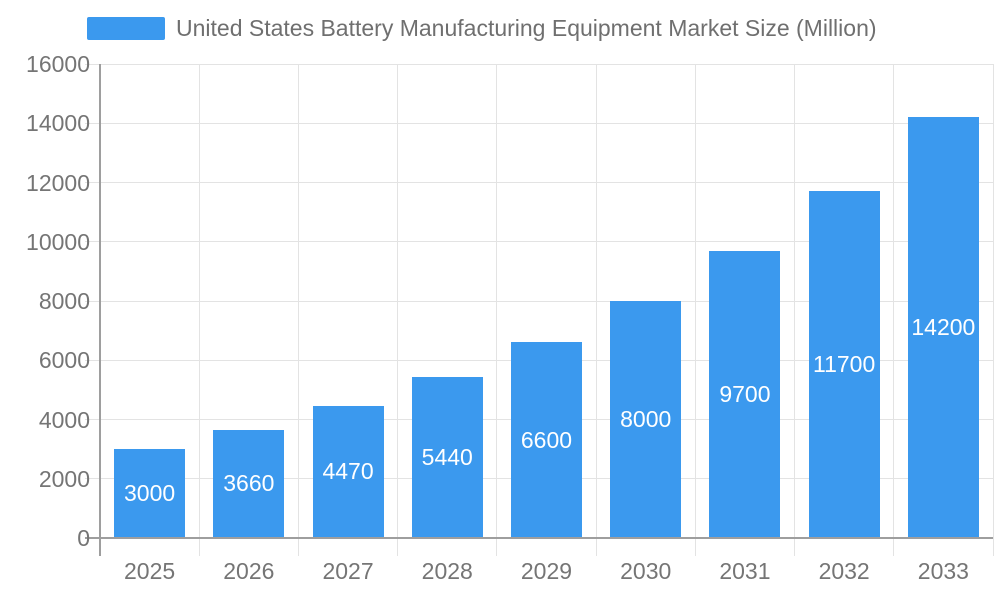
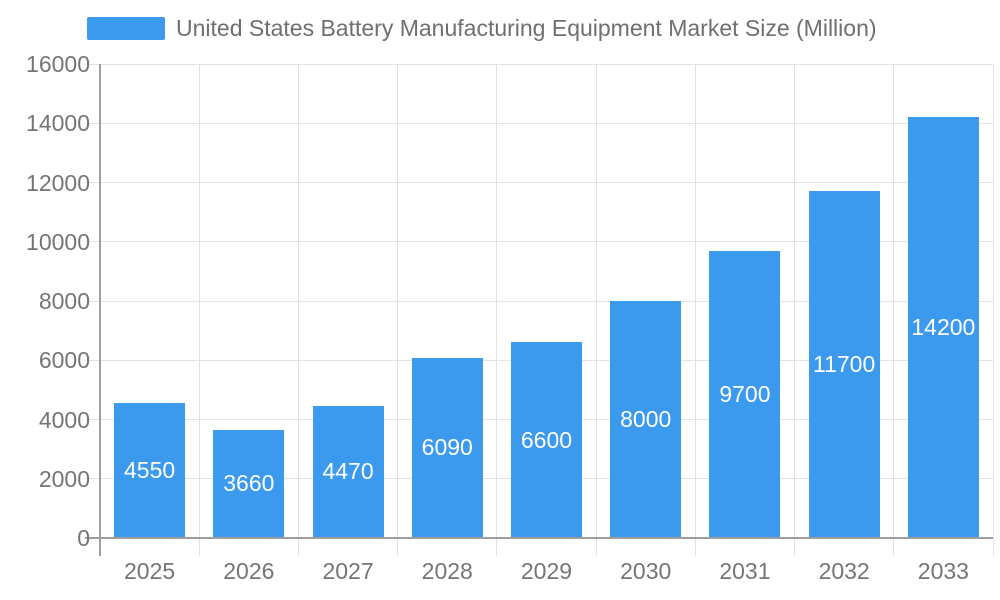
2025: 3000 -> 4550
2028: 5440 -> 6090
